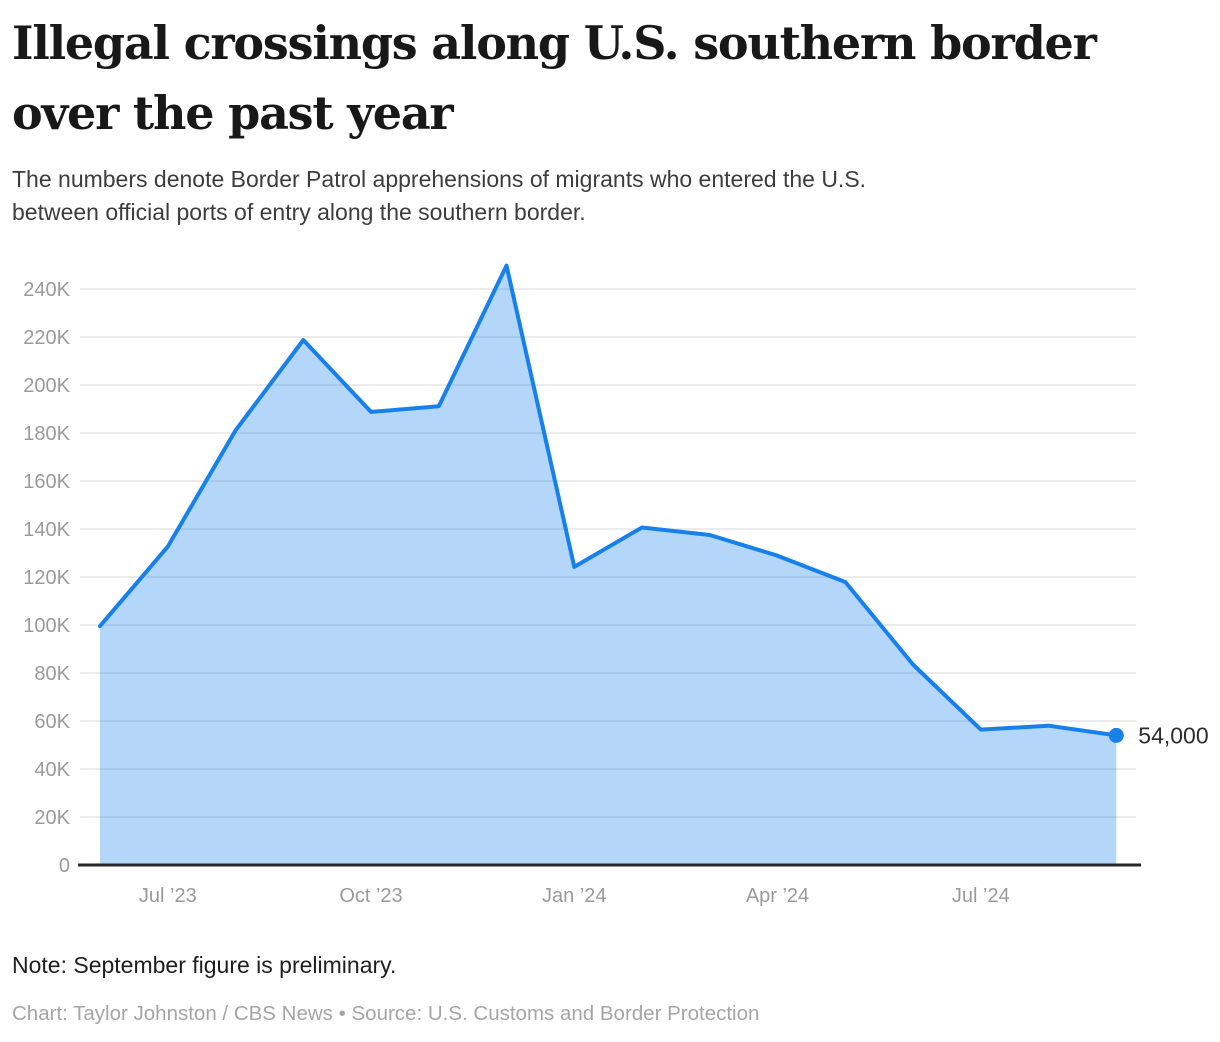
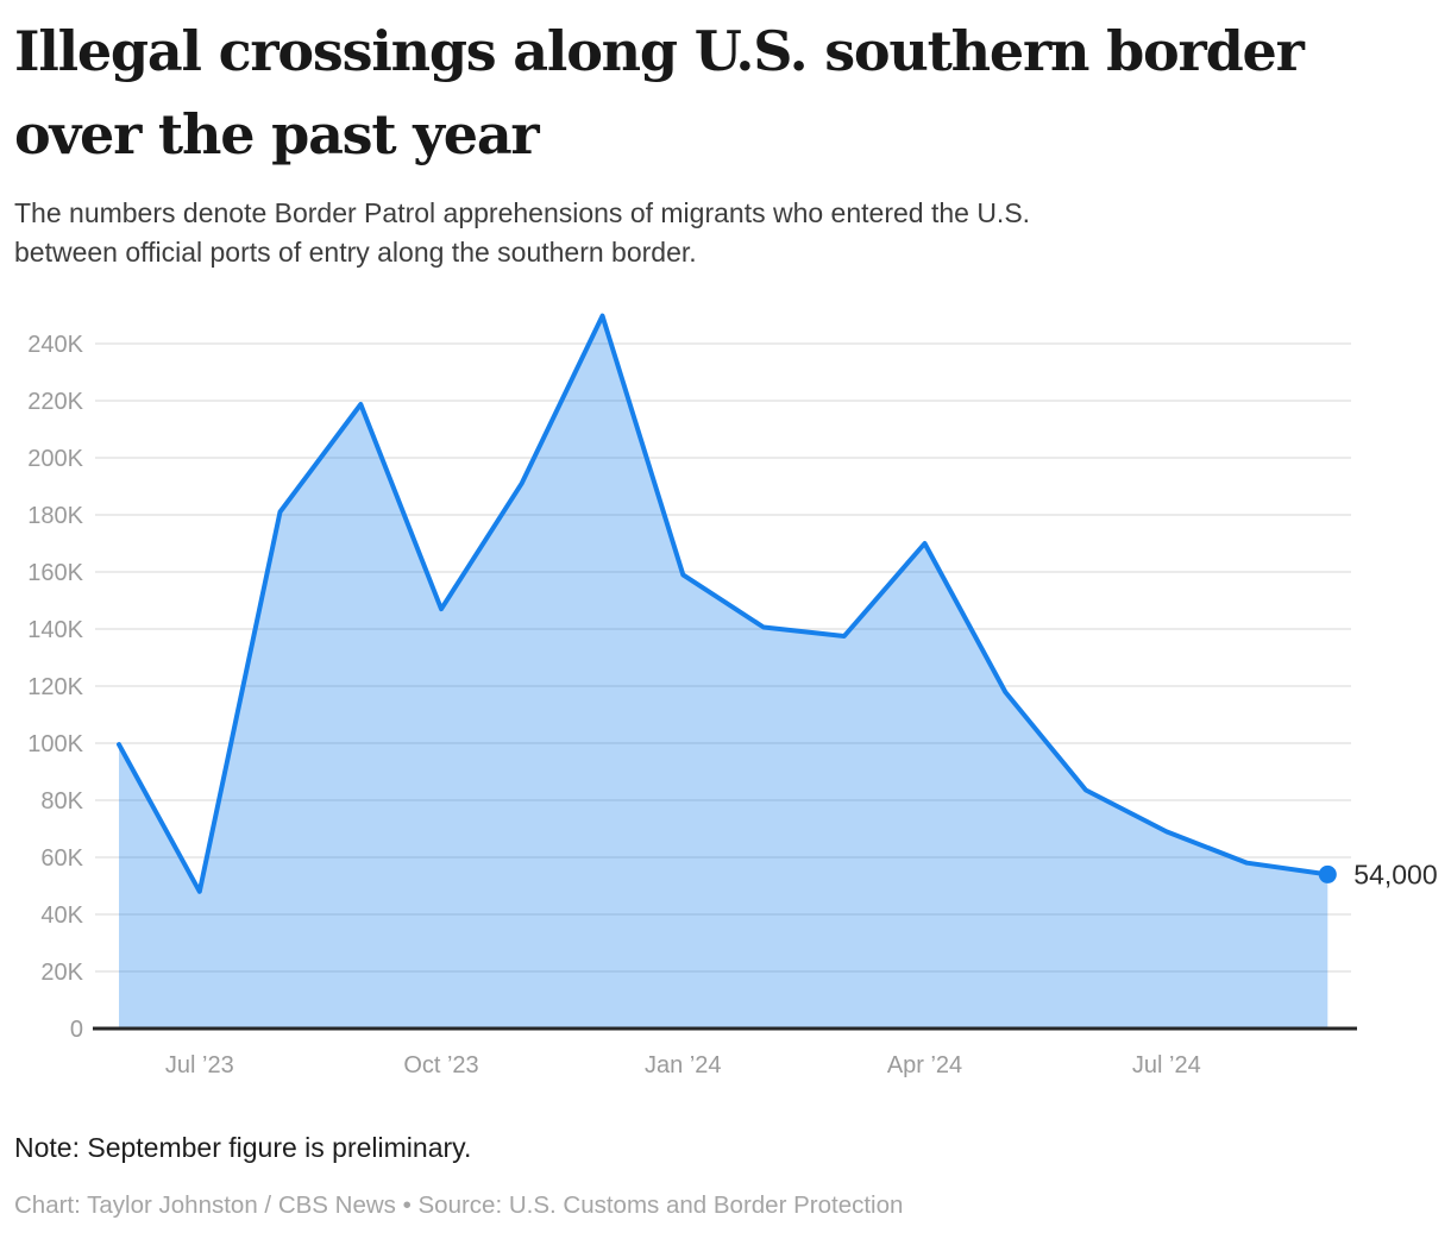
Jul ’23: 133K -> 48K
Oct ’23: 189K -> 147K
Jan ’24: 124K -> 159K
Apr ’24: 129K -> 170K
Jul ’24: 56K -> 69K
